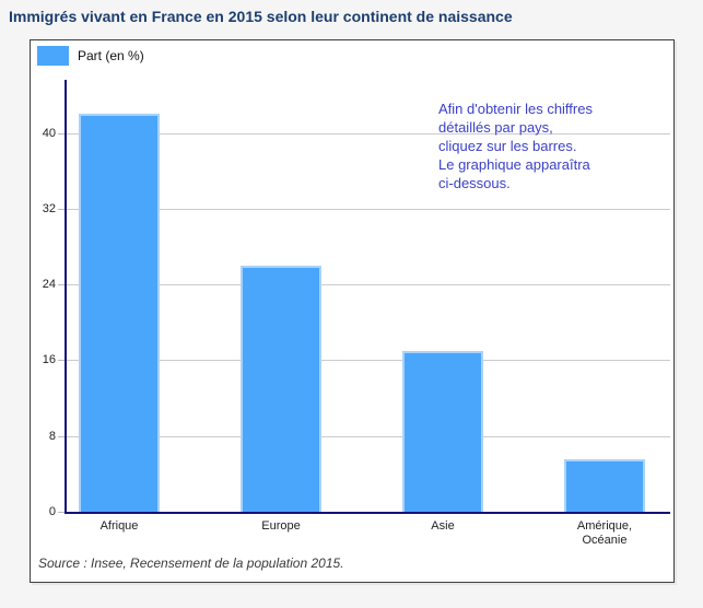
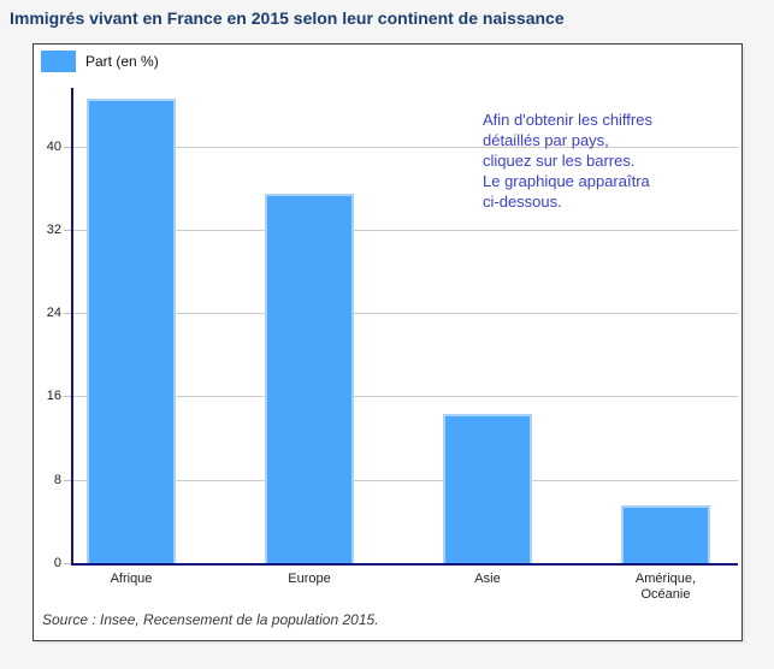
Afrique: 42 -> 45
Europe: 26 -> 35
Asie: 17 -> 14
